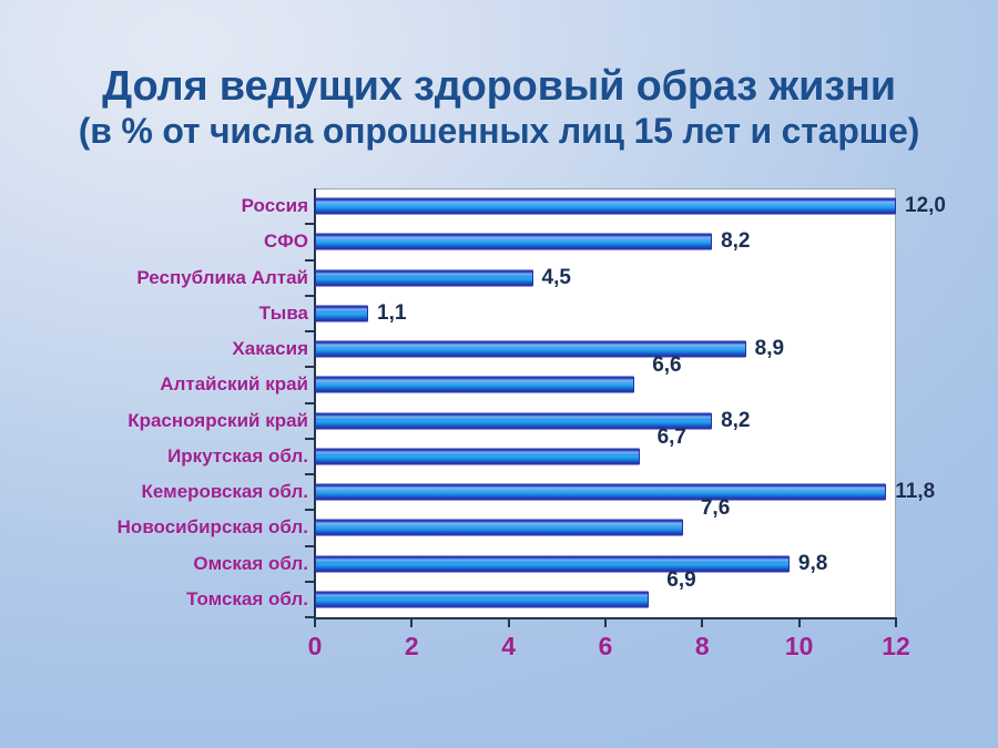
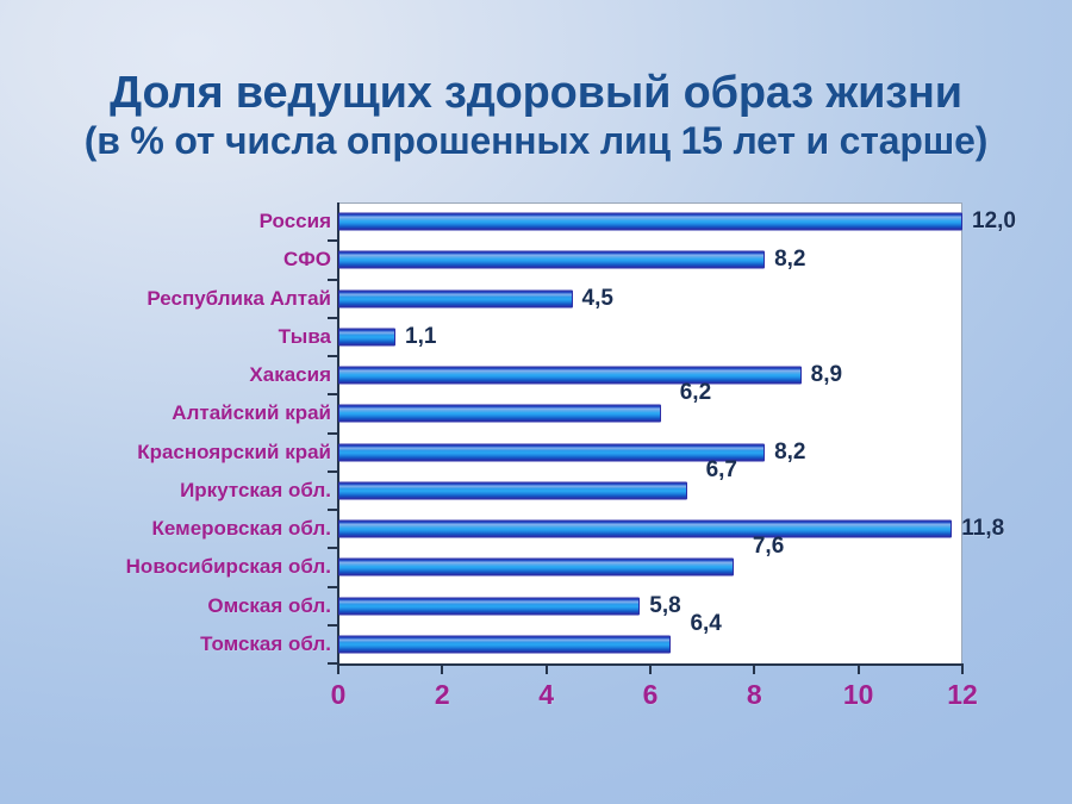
Алтайский край: 6,6 -> 6,2
Омская обл.: 9,8 -> 5,8
Томская обл.: 6,9 -> 6,4
